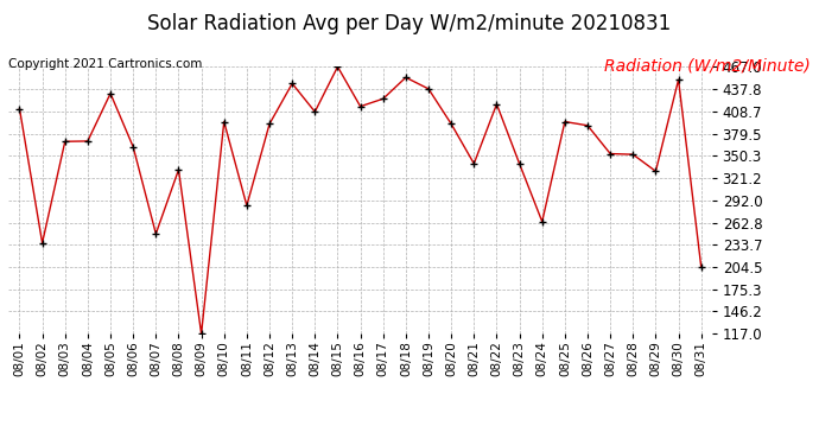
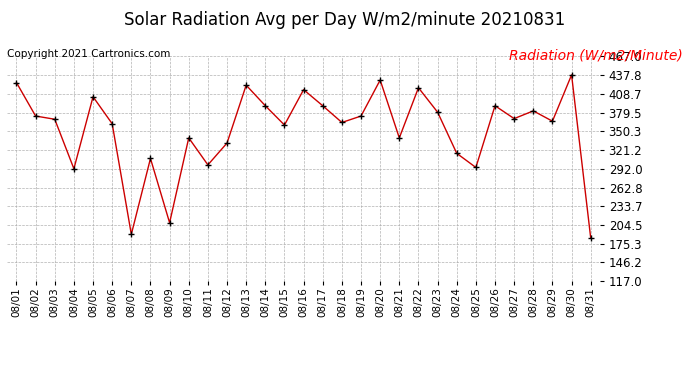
08/01: 412 -> 426
08/02: 236 -> 374
08/04: 370 -> 292
08/05: 432 -> 404
08/07: 248 -> 190
08/08: 332 -> 308
08/09: 117 -> 208
08/10: 395 -> 340
08/11: 285 -> 298
08/12: 392 -> 332
08/13: 445 -> 422
08/14: 408 -> 390
08/15: 467 -> 360
08/17: 425 -> 390
08/18: 453 -> 364
08/19: 438 -> 374
08/20: 392 -> 430
08/23: 340 -> 380
08/24: 264 -> 316
08/25: 395 -> 294
08/27: 353 -> 370
08/28: 352 -> 382
08/29: 330 -> 366
08/30: 450 -> 438
08/31: 204 -> 184
